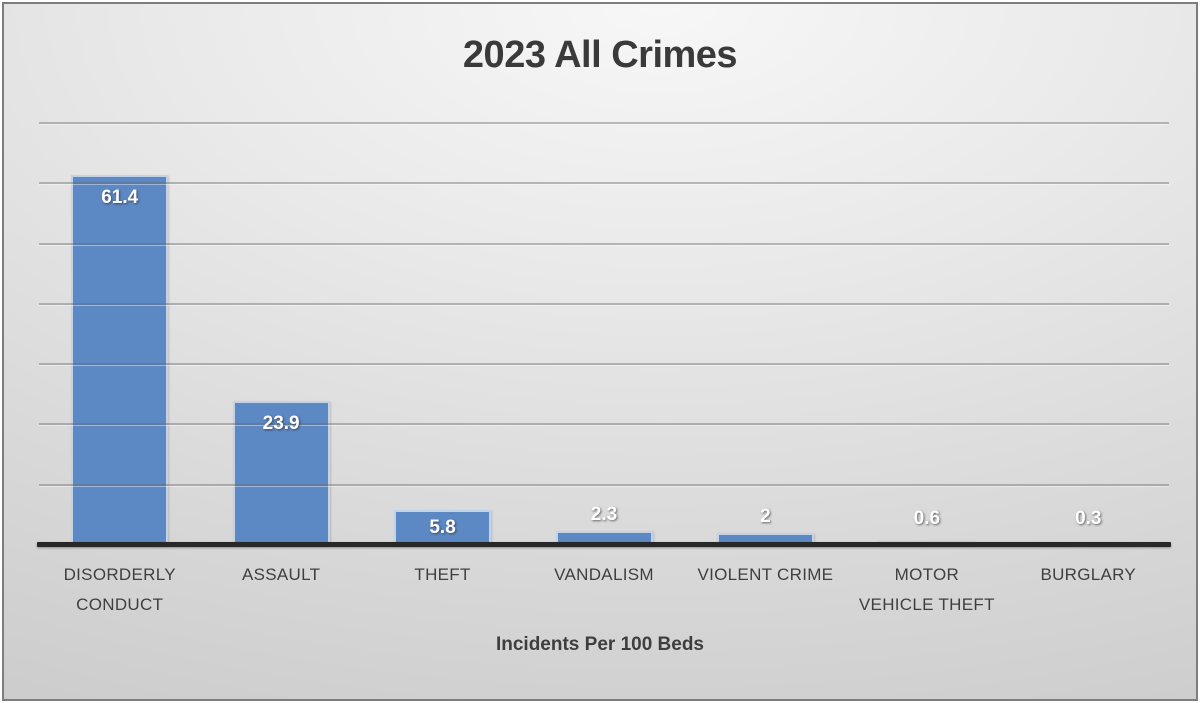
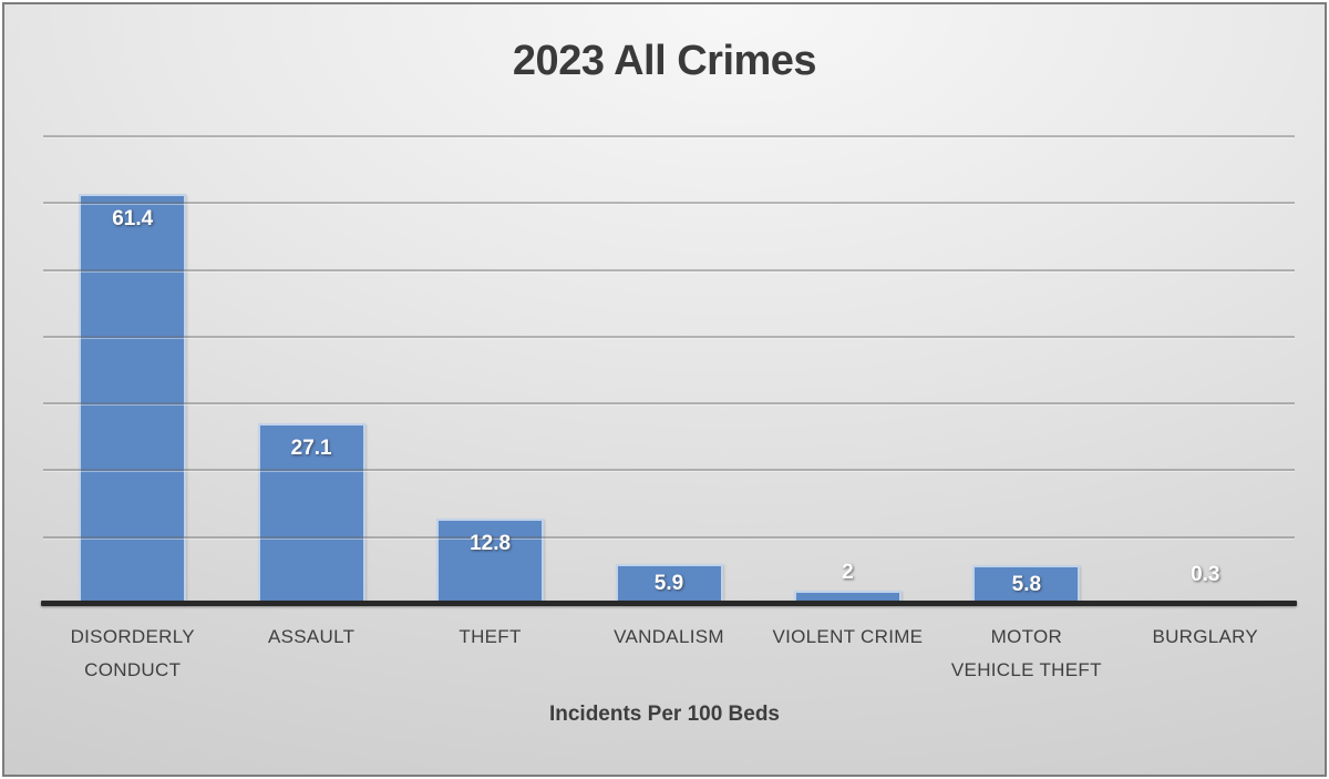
ASSAULT: 23.9 -> 27.1
THEFT: 5.8 -> 12.8
VANDALISM: 2.3 -> 5.9
MOTOR VEHICLE THEFT: 0.6 -> 5.8
